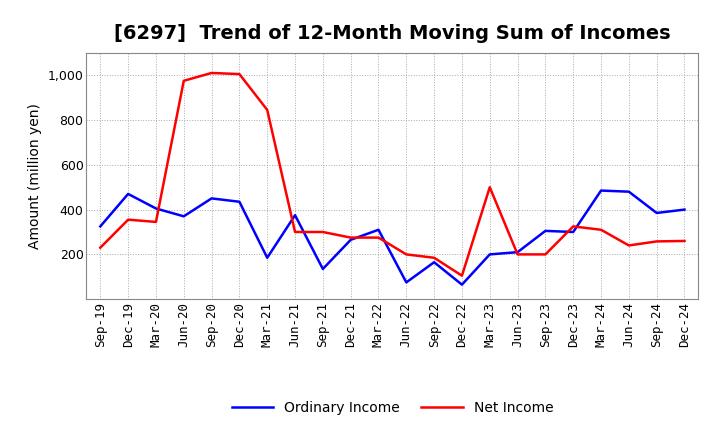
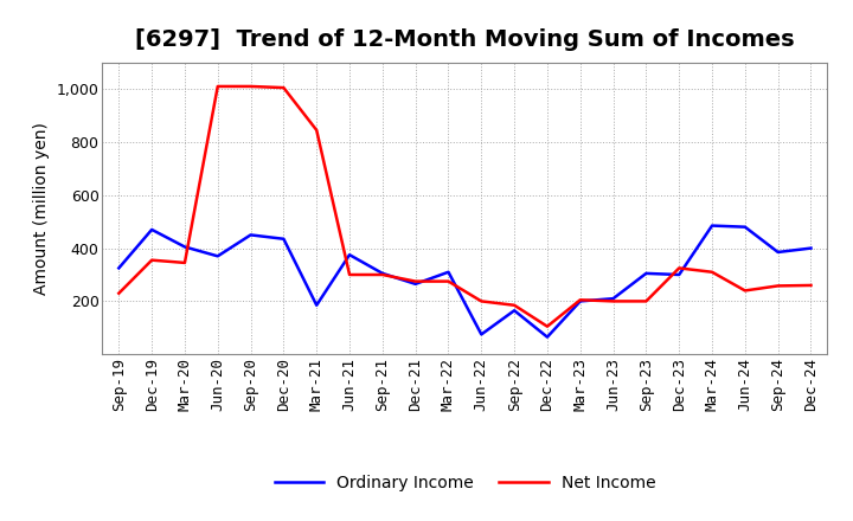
Net Income/Jun-20: 975 -> 1,010
Ordinary Income/Sep-21: 135 -> 305
Net Income/Mar-23: 500 -> 205
